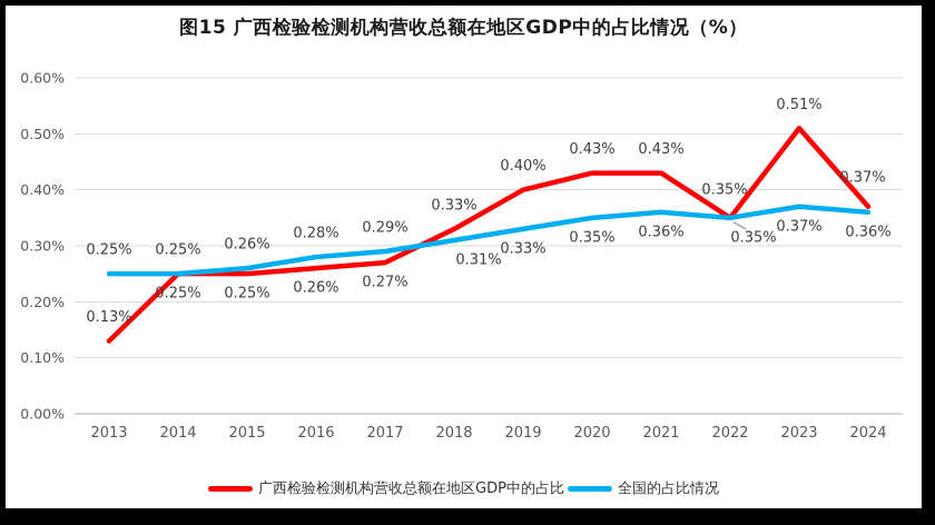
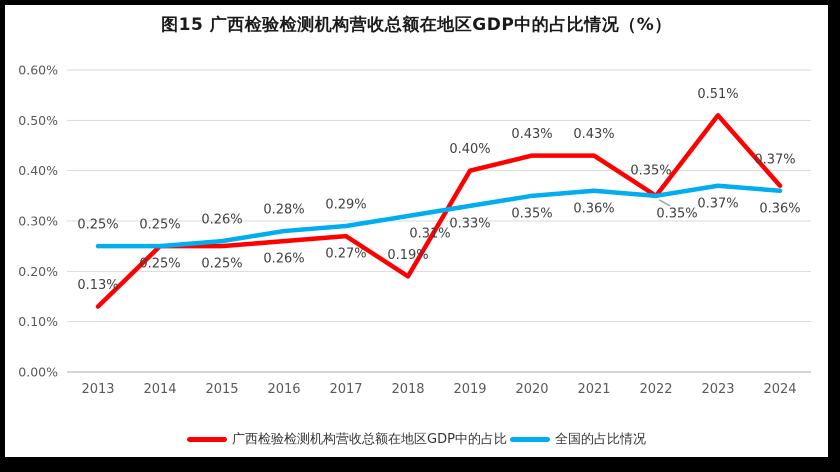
广西检验检测机构营收总额在地区GDP中的占比/2018: 0.33% -> 0.19%
